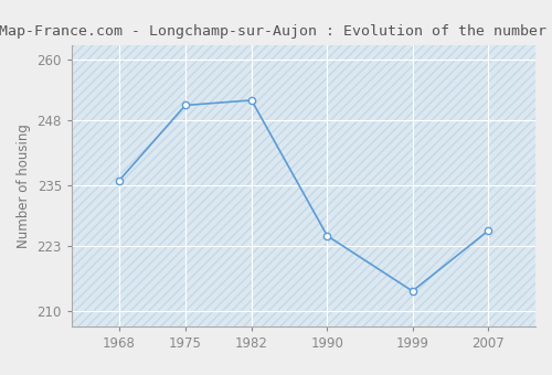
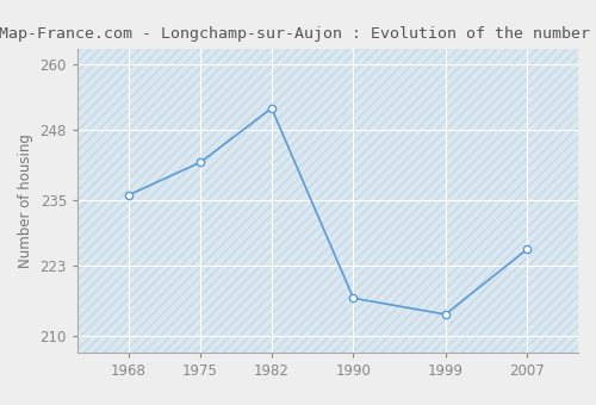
1975: 251 -> 242
1990: 225 -> 217
